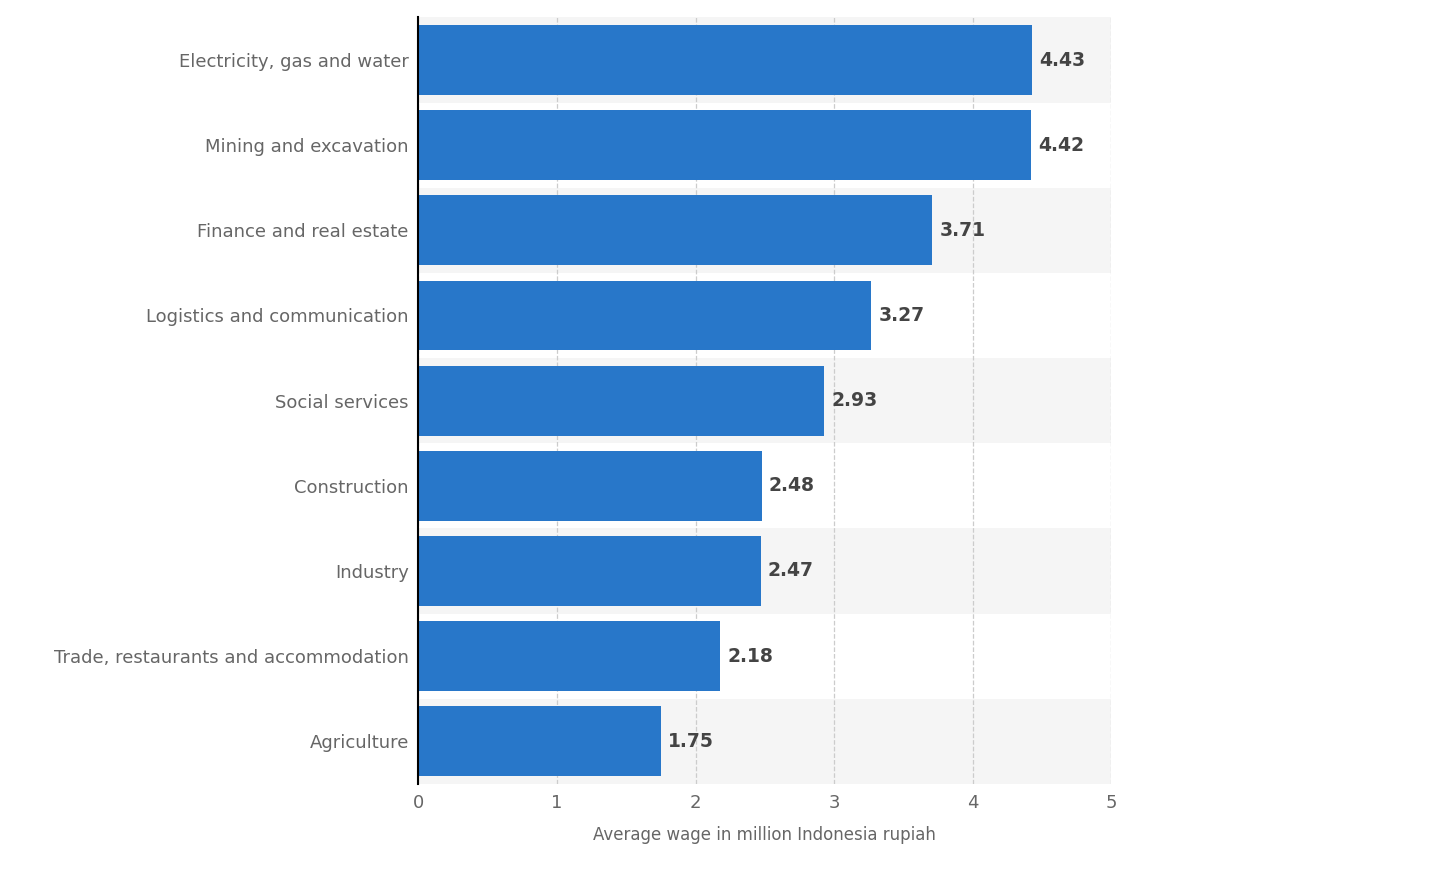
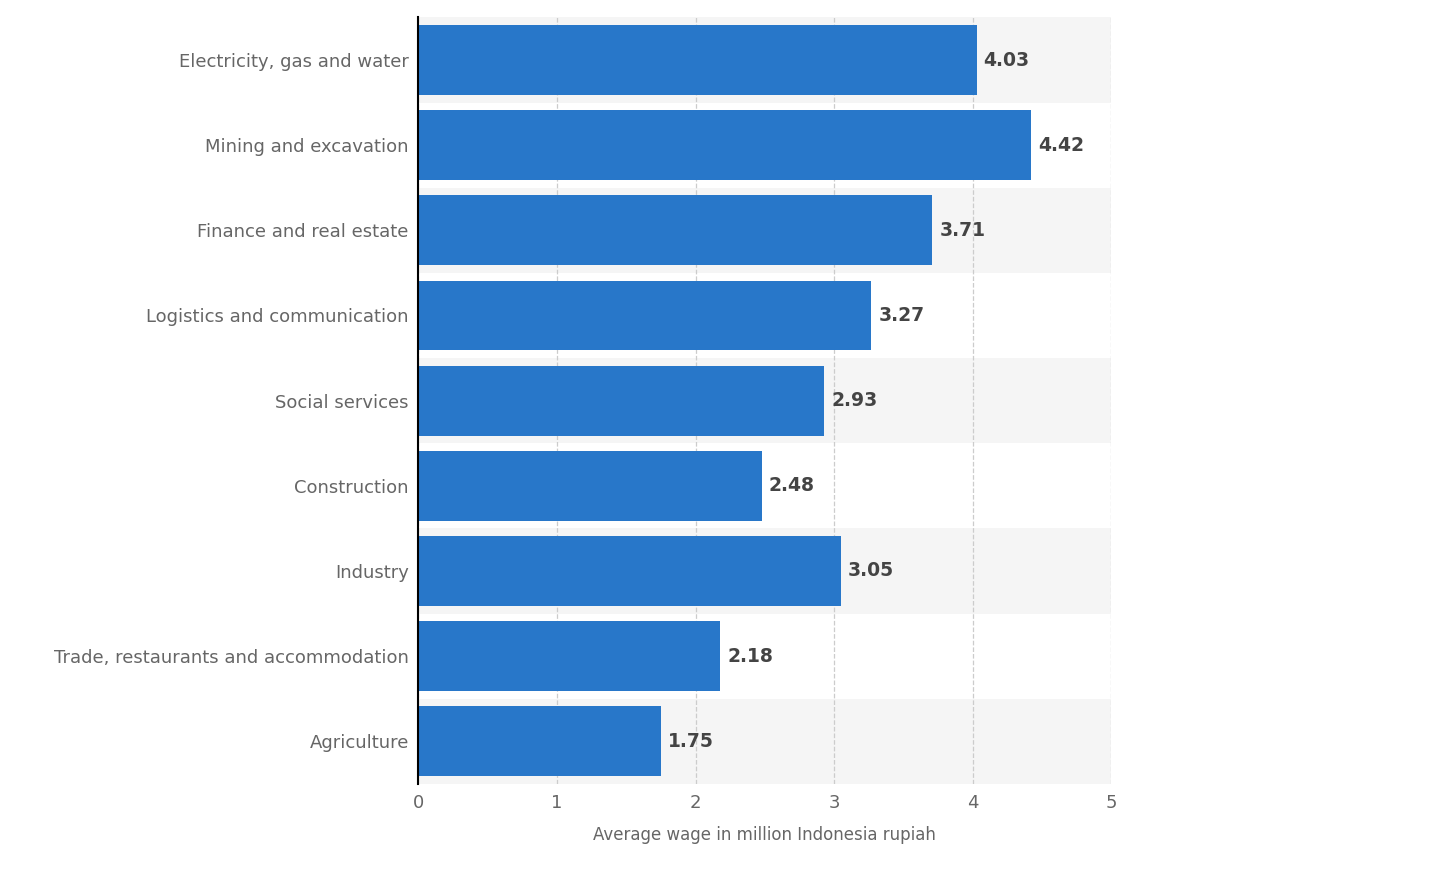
Electricity, gas and water: 4.43 -> 4.03
Industry: 2.47 -> 3.05
